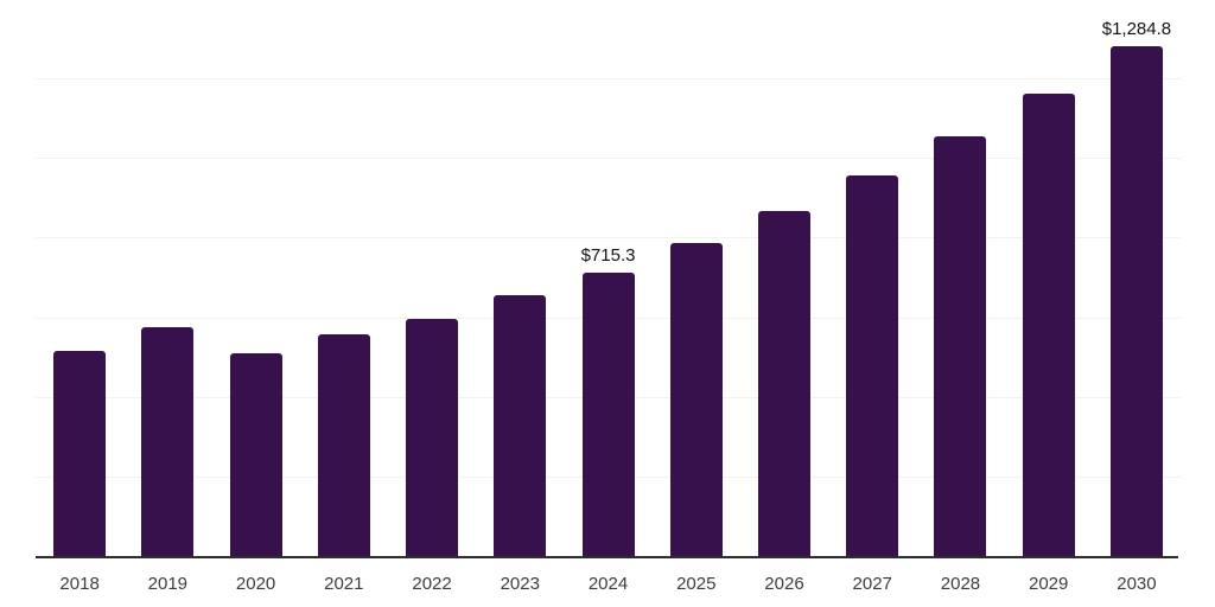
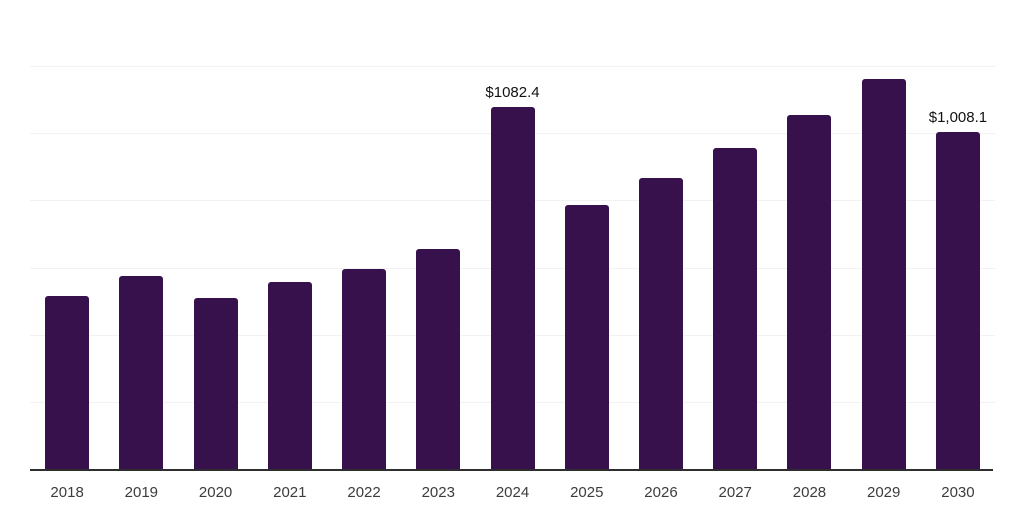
2024: $715.3 -> $1082.4
2030: $1,284.8 -> $1,008.1
